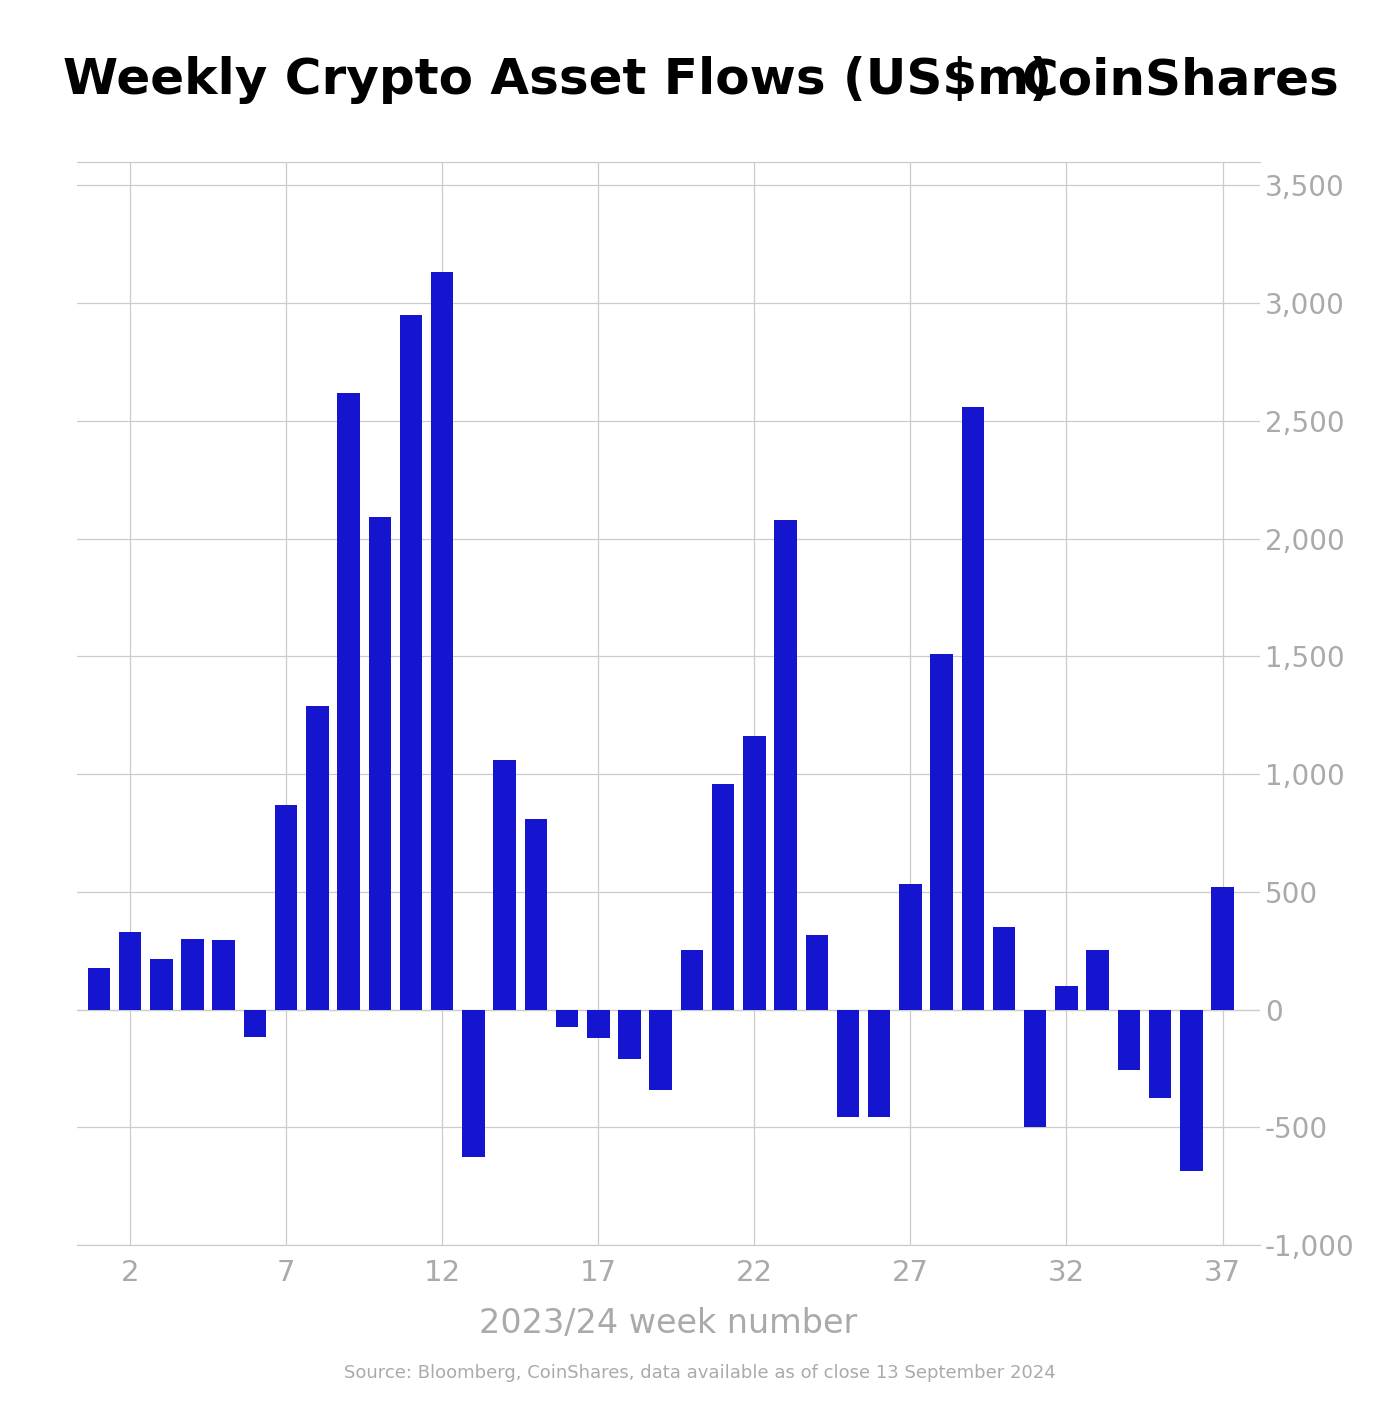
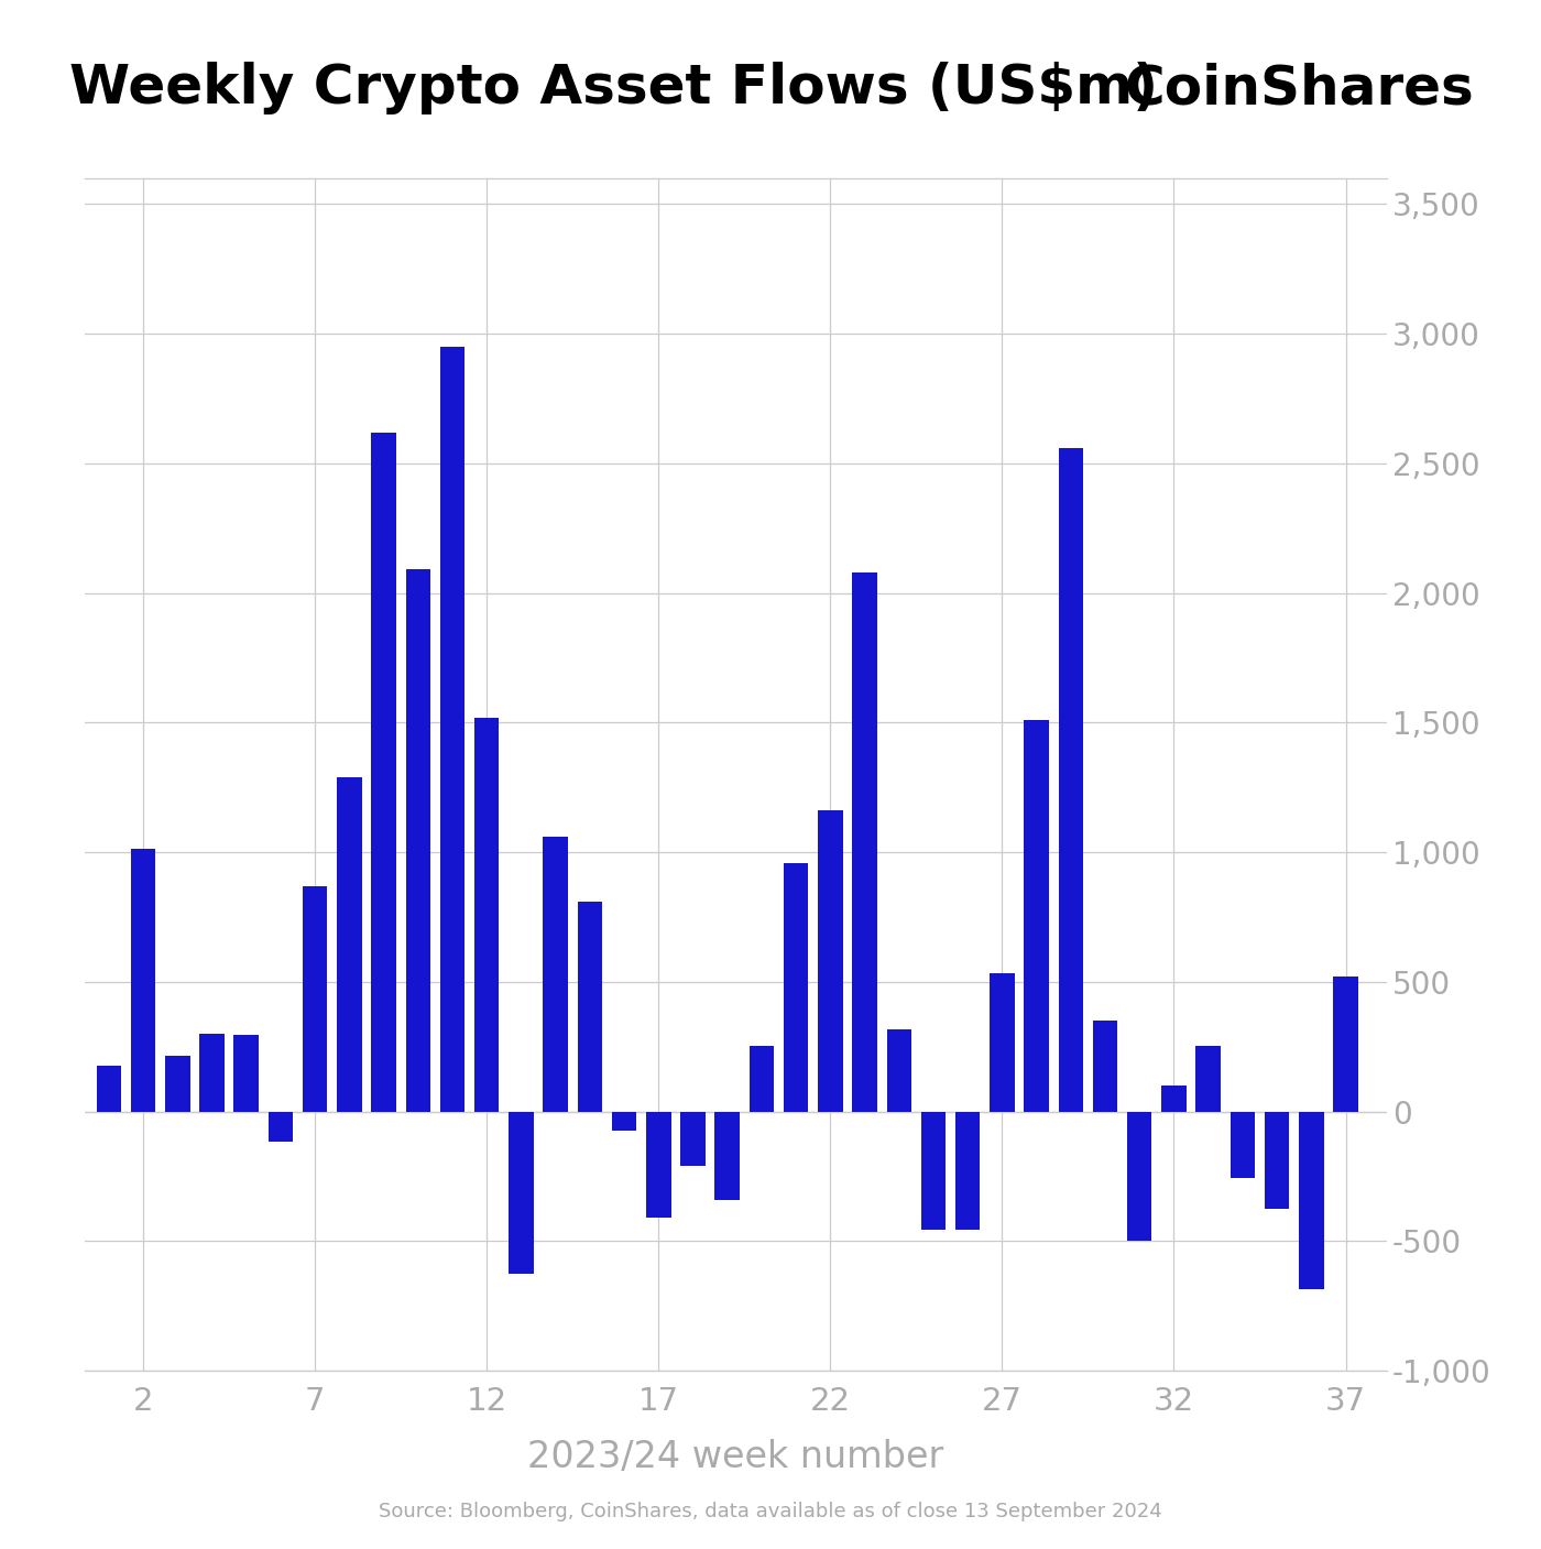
2: 330 -> 1,015
12: 3,130 -> 1,520
17: -120 -> -410
